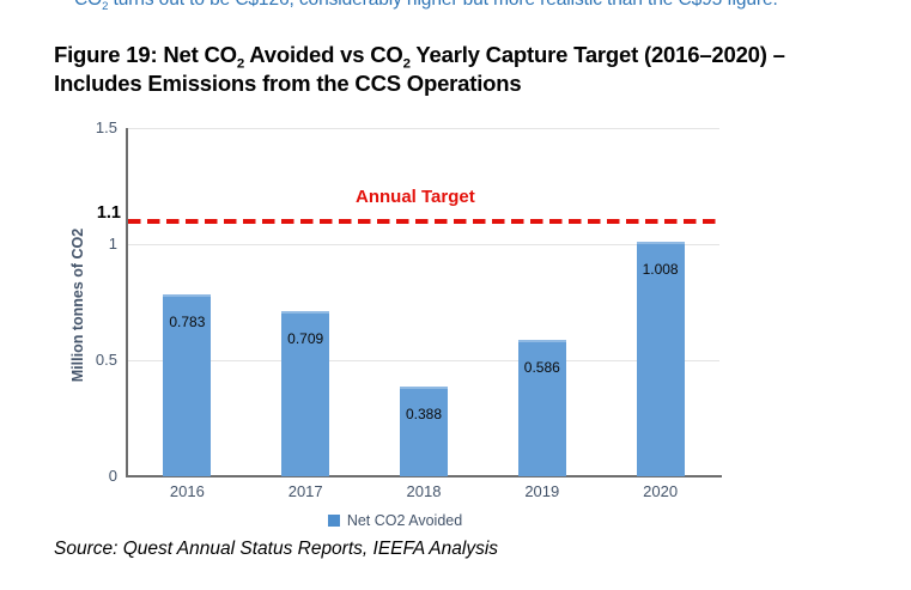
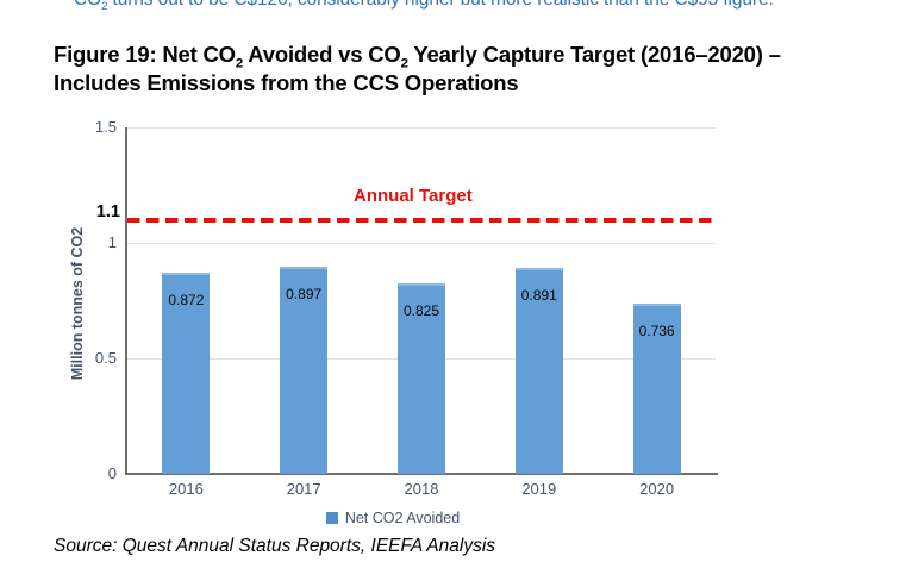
2016: 0.783 -> 0.872
2017: 0.709 -> 0.897
2018: 0.388 -> 0.825
2019: 0.586 -> 0.891
2020: 1.008 -> 0.736
